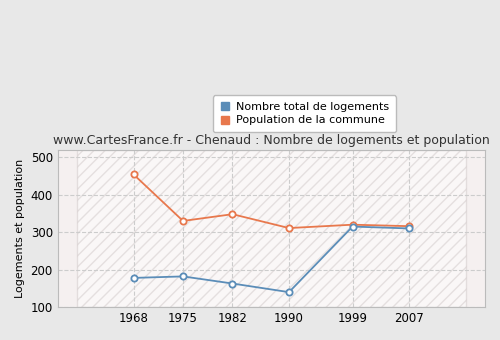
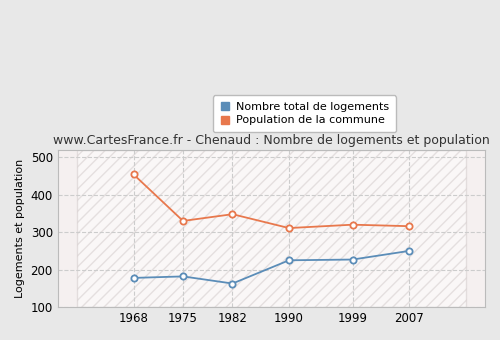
Nombre total de logements/1990: 140 -> 225
Nombre total de logements/1999: 315 -> 227
Nombre total de logements/2007: 310 -> 250
